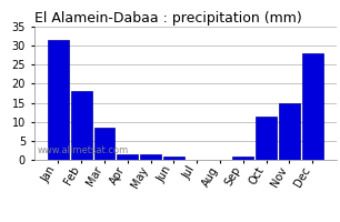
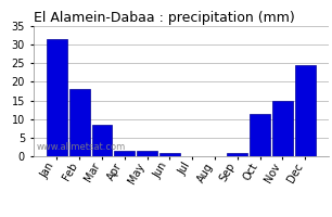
Dec: 28.0 -> 24.5
